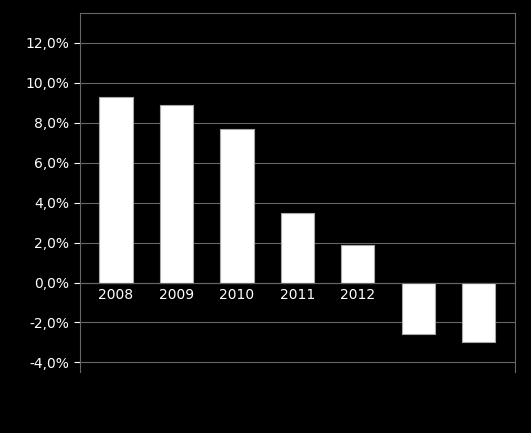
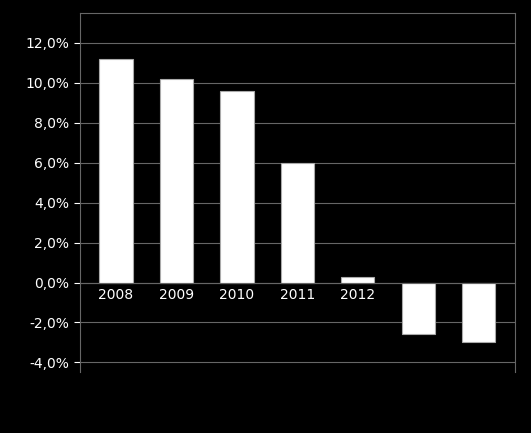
2008: 9,3% -> 11,2%
2009: 8,9% -> 10,2%
2010: 7,7% -> 9,6%
2011: 3,5% -> 6,0%
2012: 1,9% -> 0,3%
